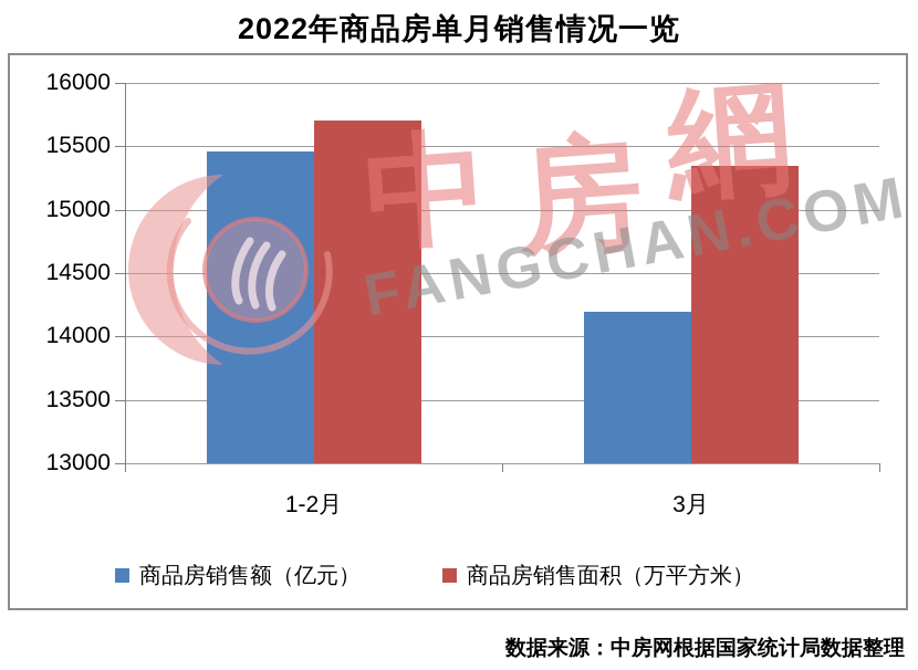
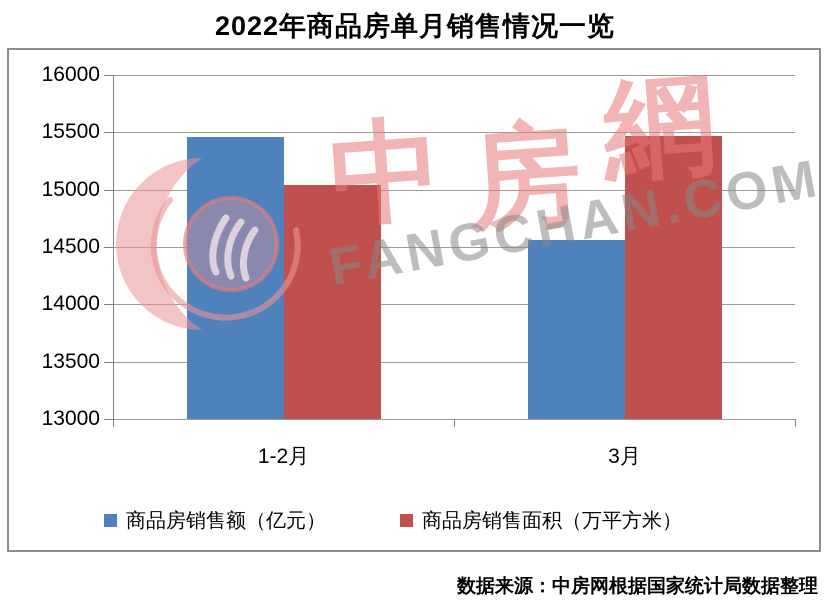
商品房销售面积（万平方米）/1-2月: 15700 -> 15040
商品房销售额（亿元）/3月: 14200 -> 14560
商品房销售面积（万平方米）/3月: 15340 -> 15470
